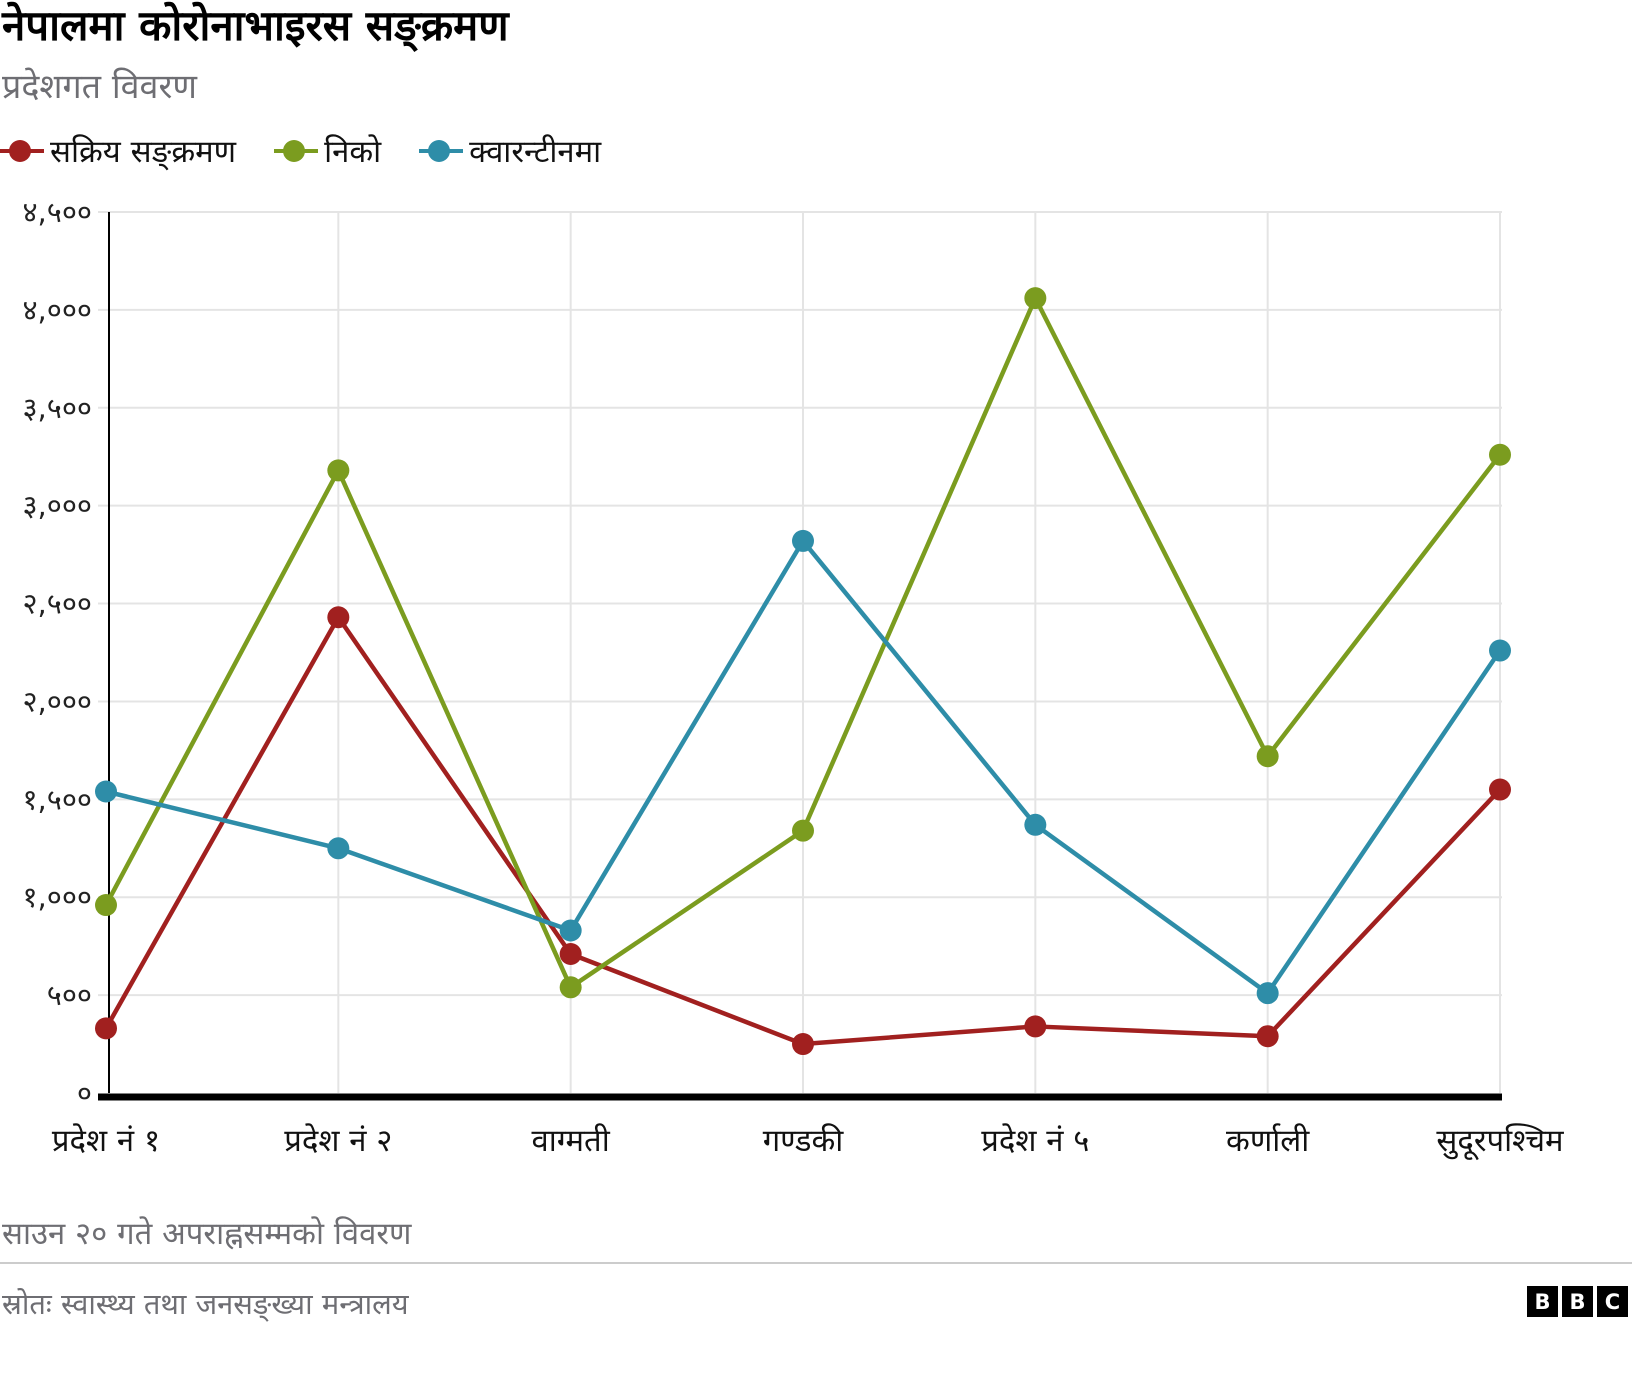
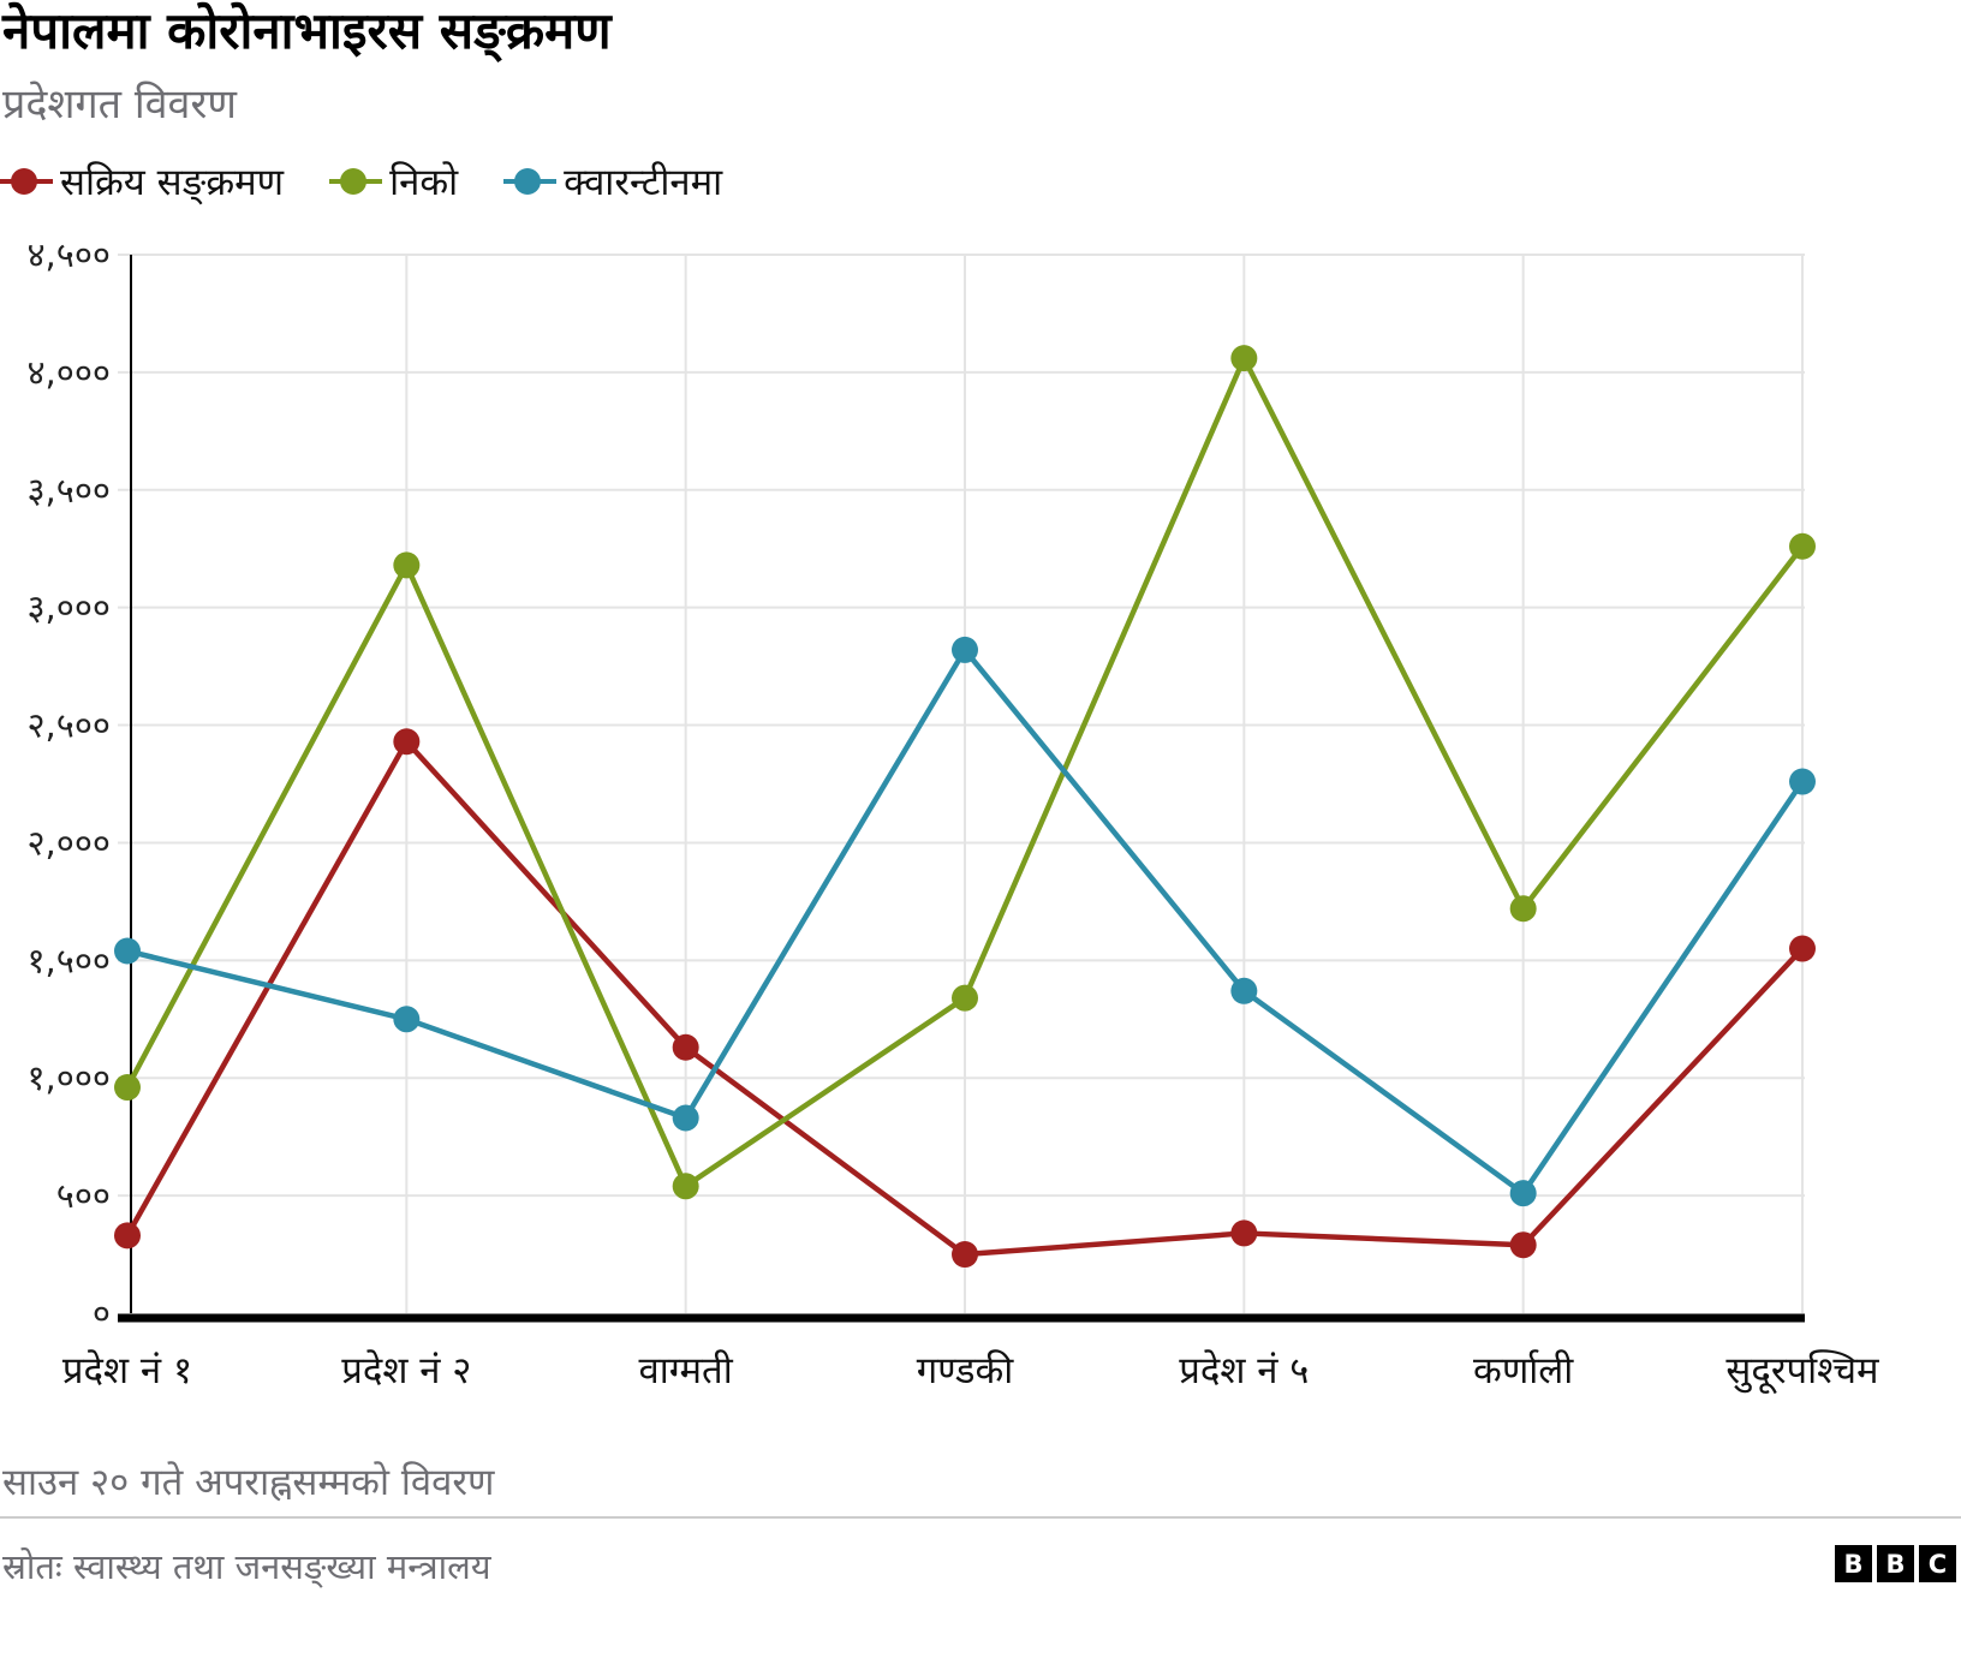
सक्रिय सङ्क्रमण/वाग्मती: 710 -> 1130
